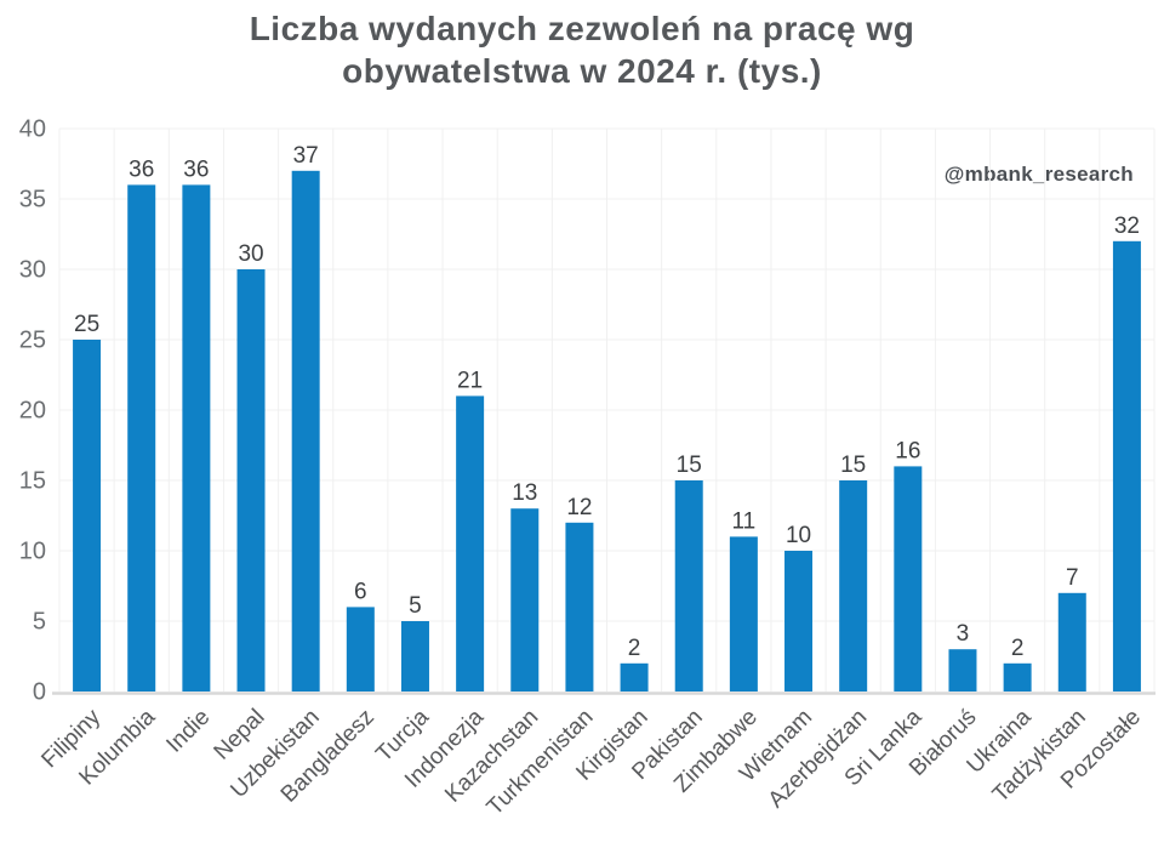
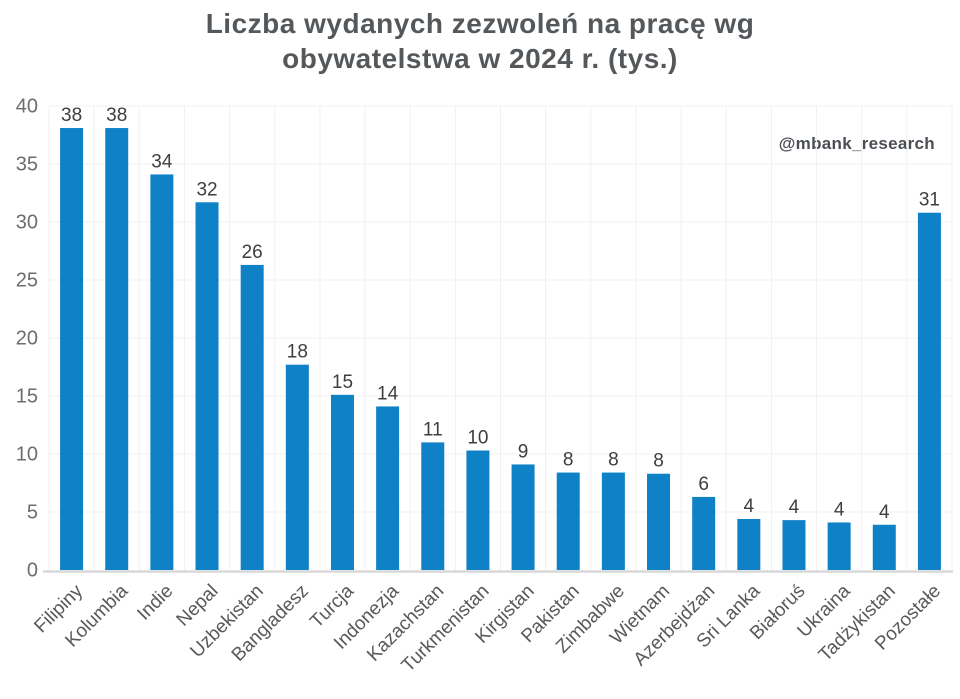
Filipiny: 25 -> 38
Kolumbia: 36 -> 38
Indie: 36 -> 34
Nepal: 30 -> 32
Uzbekistan: 37 -> 26
Bangladesz: 6 -> 18
Turcja: 5 -> 15
Indonezja: 21 -> 14
Kazachstan: 13 -> 11
Turkmenistan: 12 -> 10
Kirgistan: 2 -> 9
Pakistan: 15 -> 8
Zimbabwe: 11 -> 8
Wietnam: 10 -> 8
Azerbejdżan: 15 -> 6
Sri Lanka: 16 -> 4
Białoruś: 3 -> 4
Ukraina: 2 -> 4
Tadżykistan: 7 -> 4
Pozostałe: 32 -> 31
